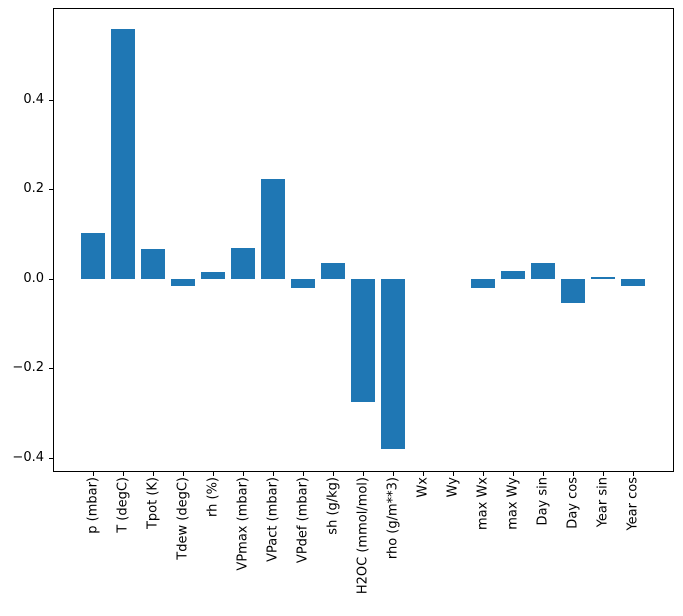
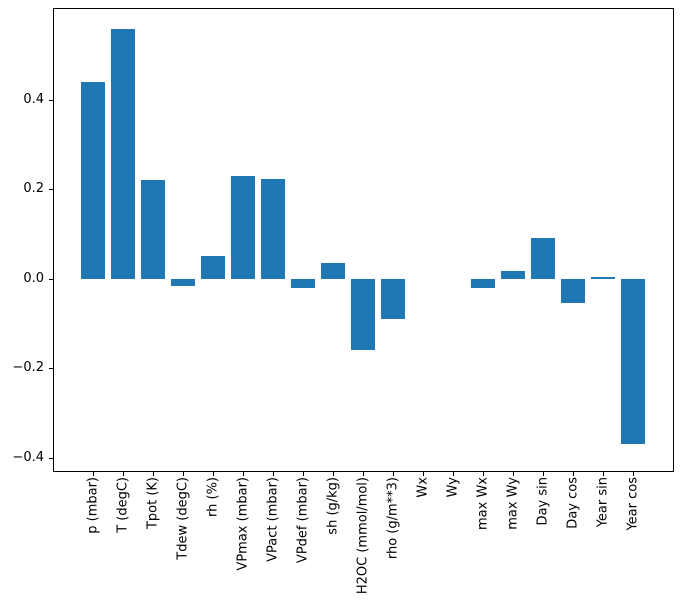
p (mbar): 0.10 -> 0.44
Tpot (K): 0.07 -> 0.22
rh (%): 0.01 -> 0.05
VPmax (mbar): 0.07 -> 0.23
H2OC (mmol/mol): -0.28 -> -0.16
rho (g/m**3): -0.38 -> -0.09
Day sin: 0.04 -> 0.09
Year cos: -0.02 -> -0.37
